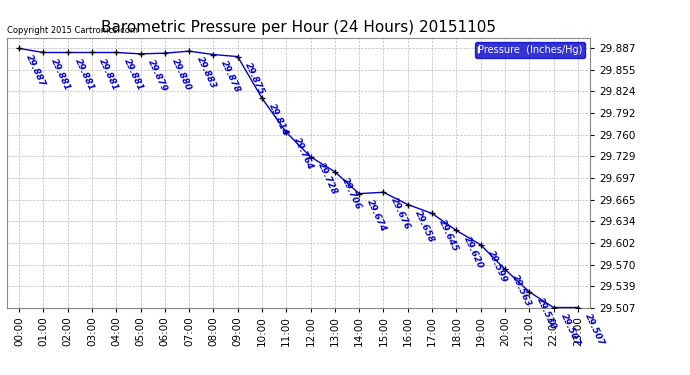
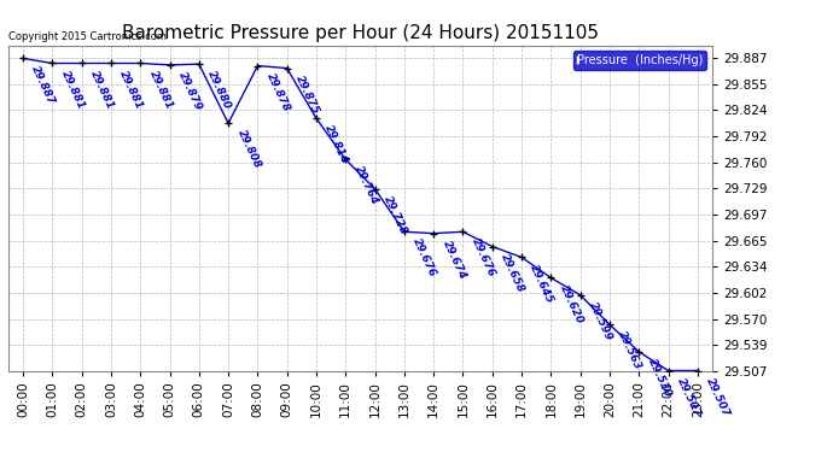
07:00: 29.883 -> 29.808
13:00: 29.706 -> 29.676
